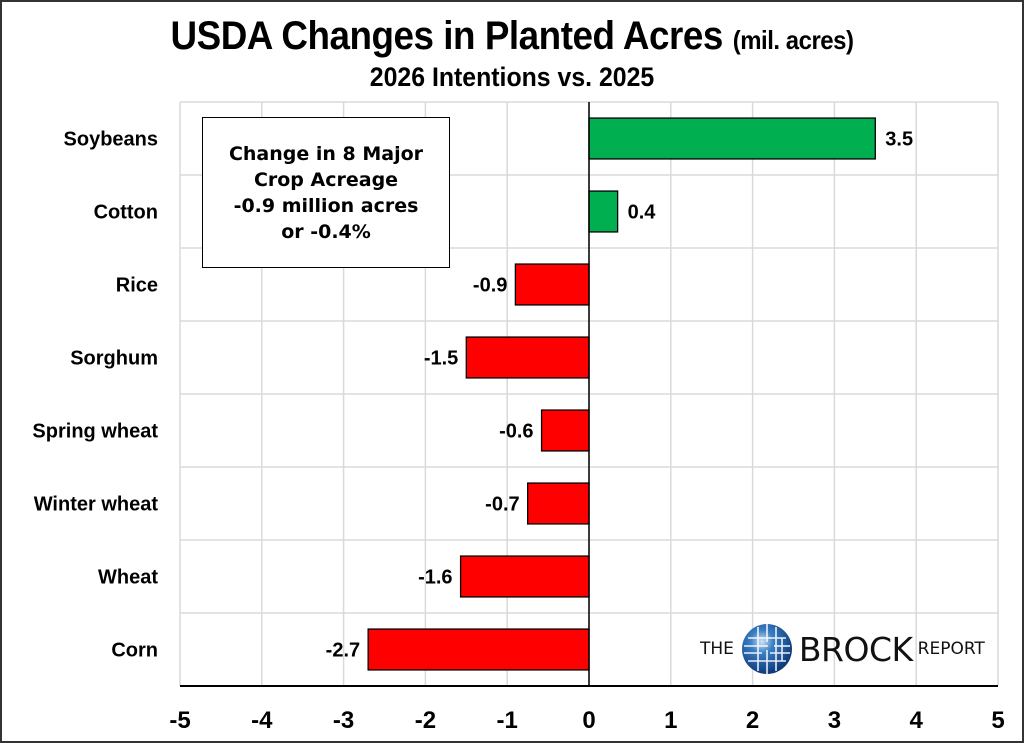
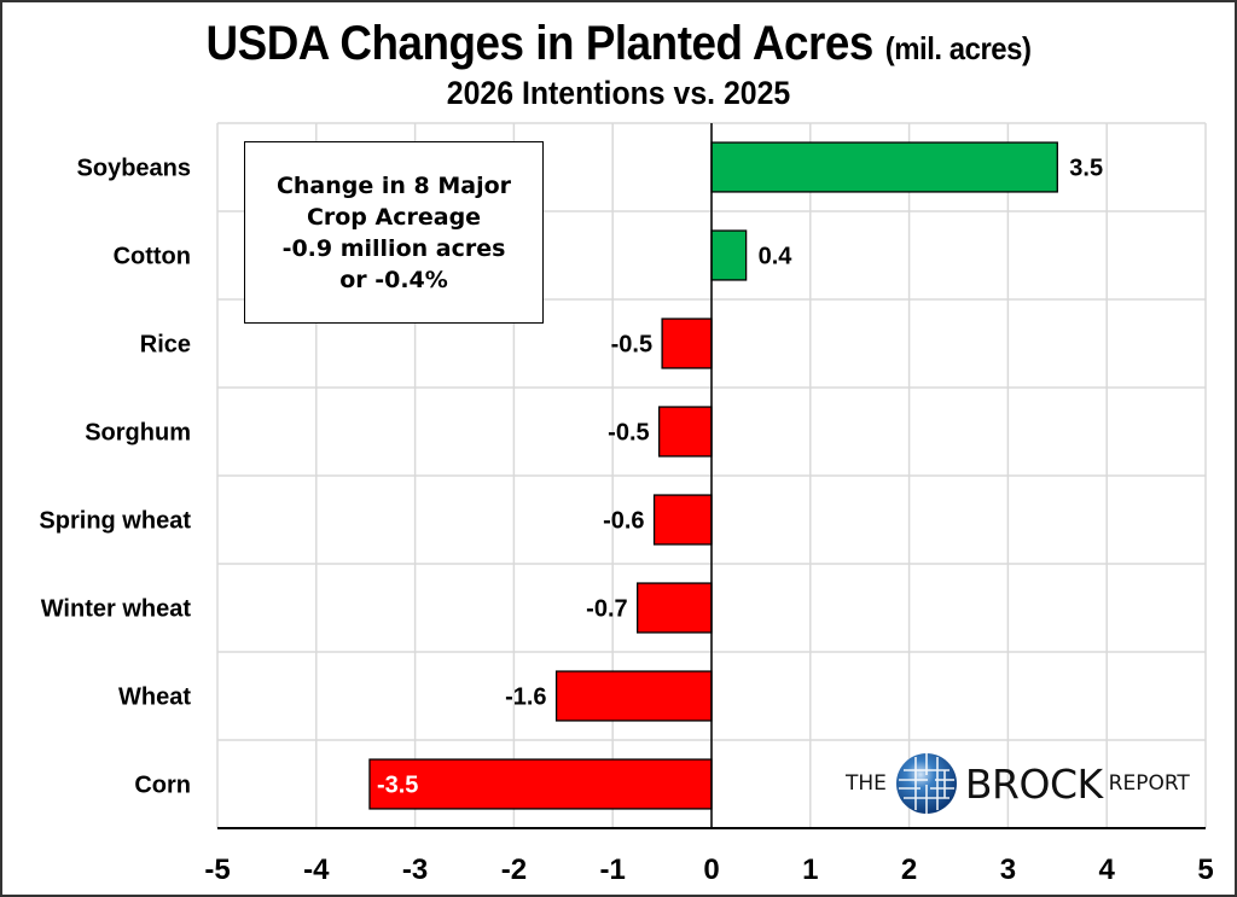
Rice: -0.9 -> -0.5
Sorghum: -1.5 -> -0.5
Corn: -2.7 -> -3.5
